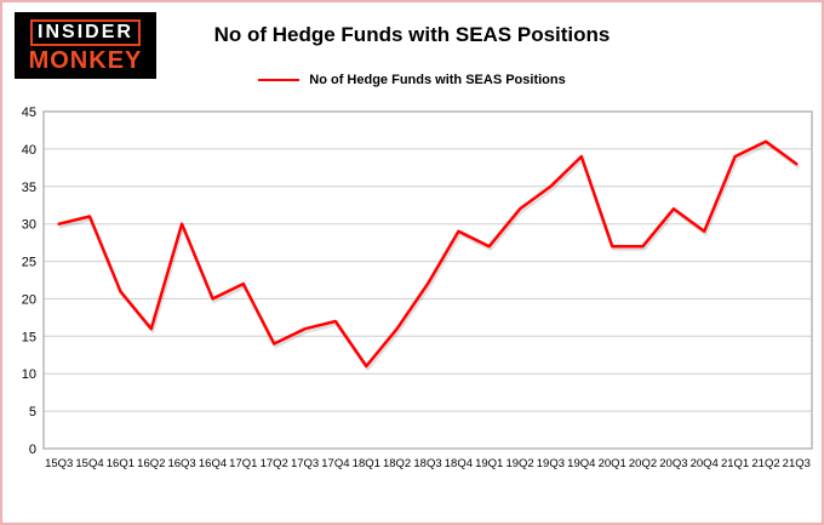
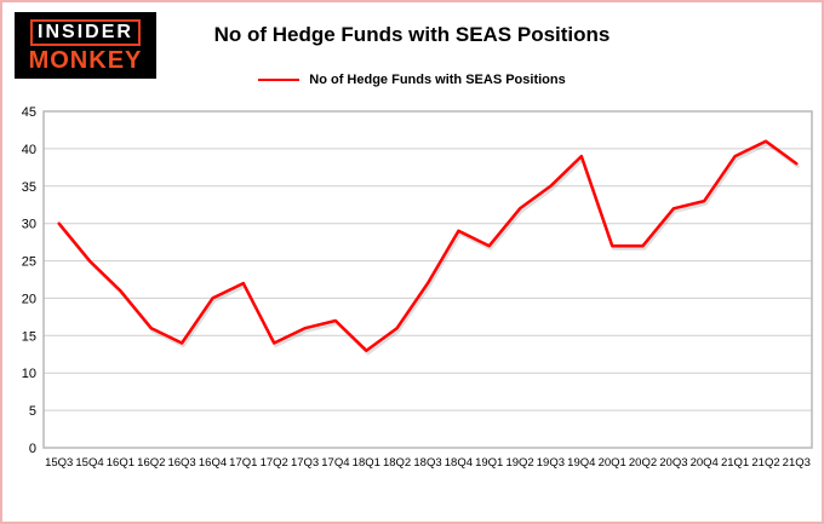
15Q4: 31 -> 25
16Q3: 30 -> 14
18Q1: 11 -> 13
20Q4: 29 -> 33
